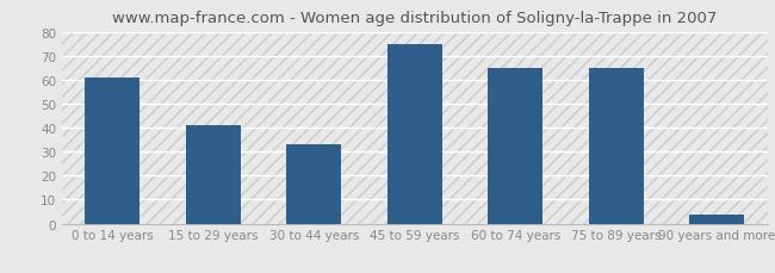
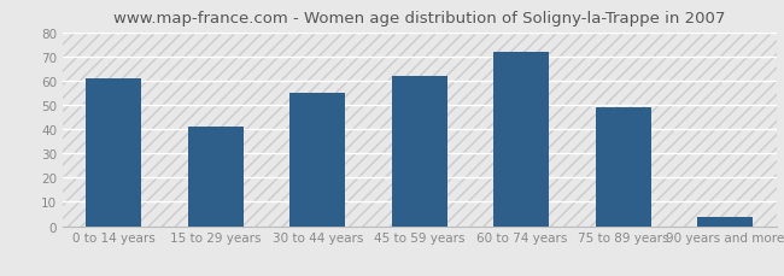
30 to 44 years: 33 -> 55
45 to 59 years: 75 -> 62
60 to 74 years: 65 -> 72
75 to 89 years: 65 -> 49
